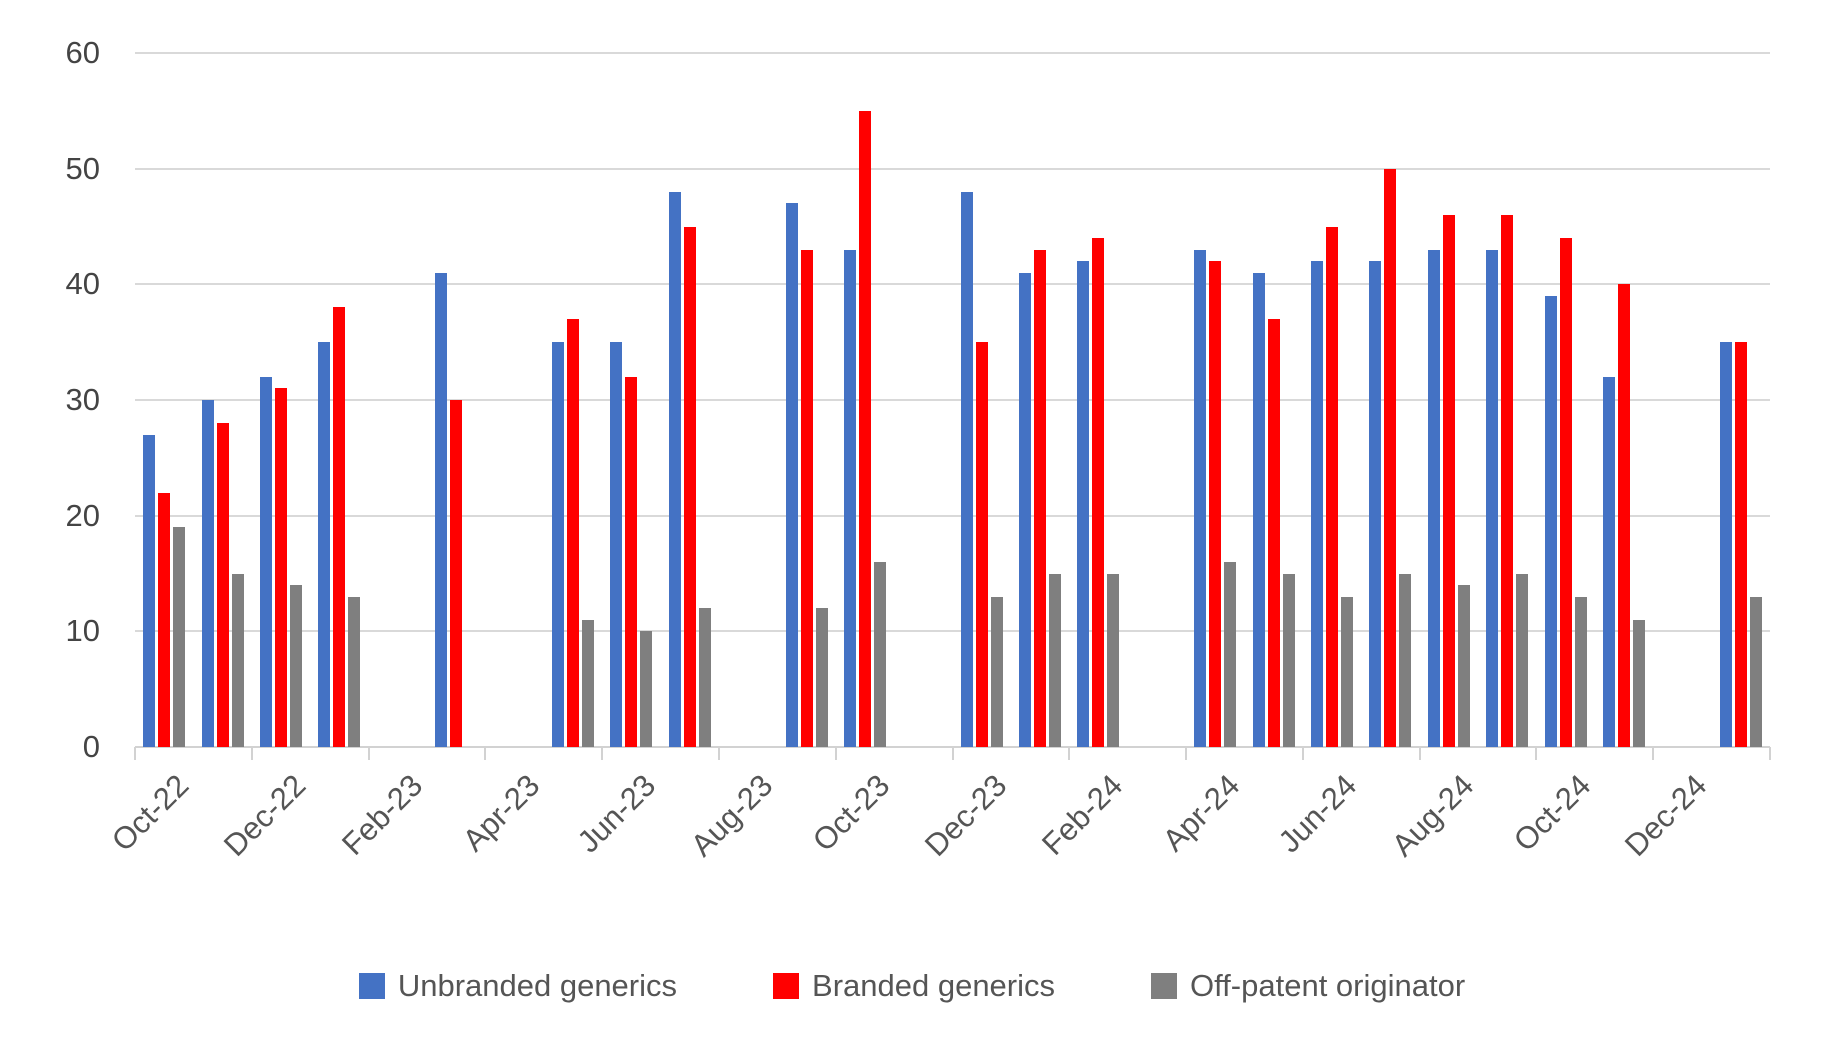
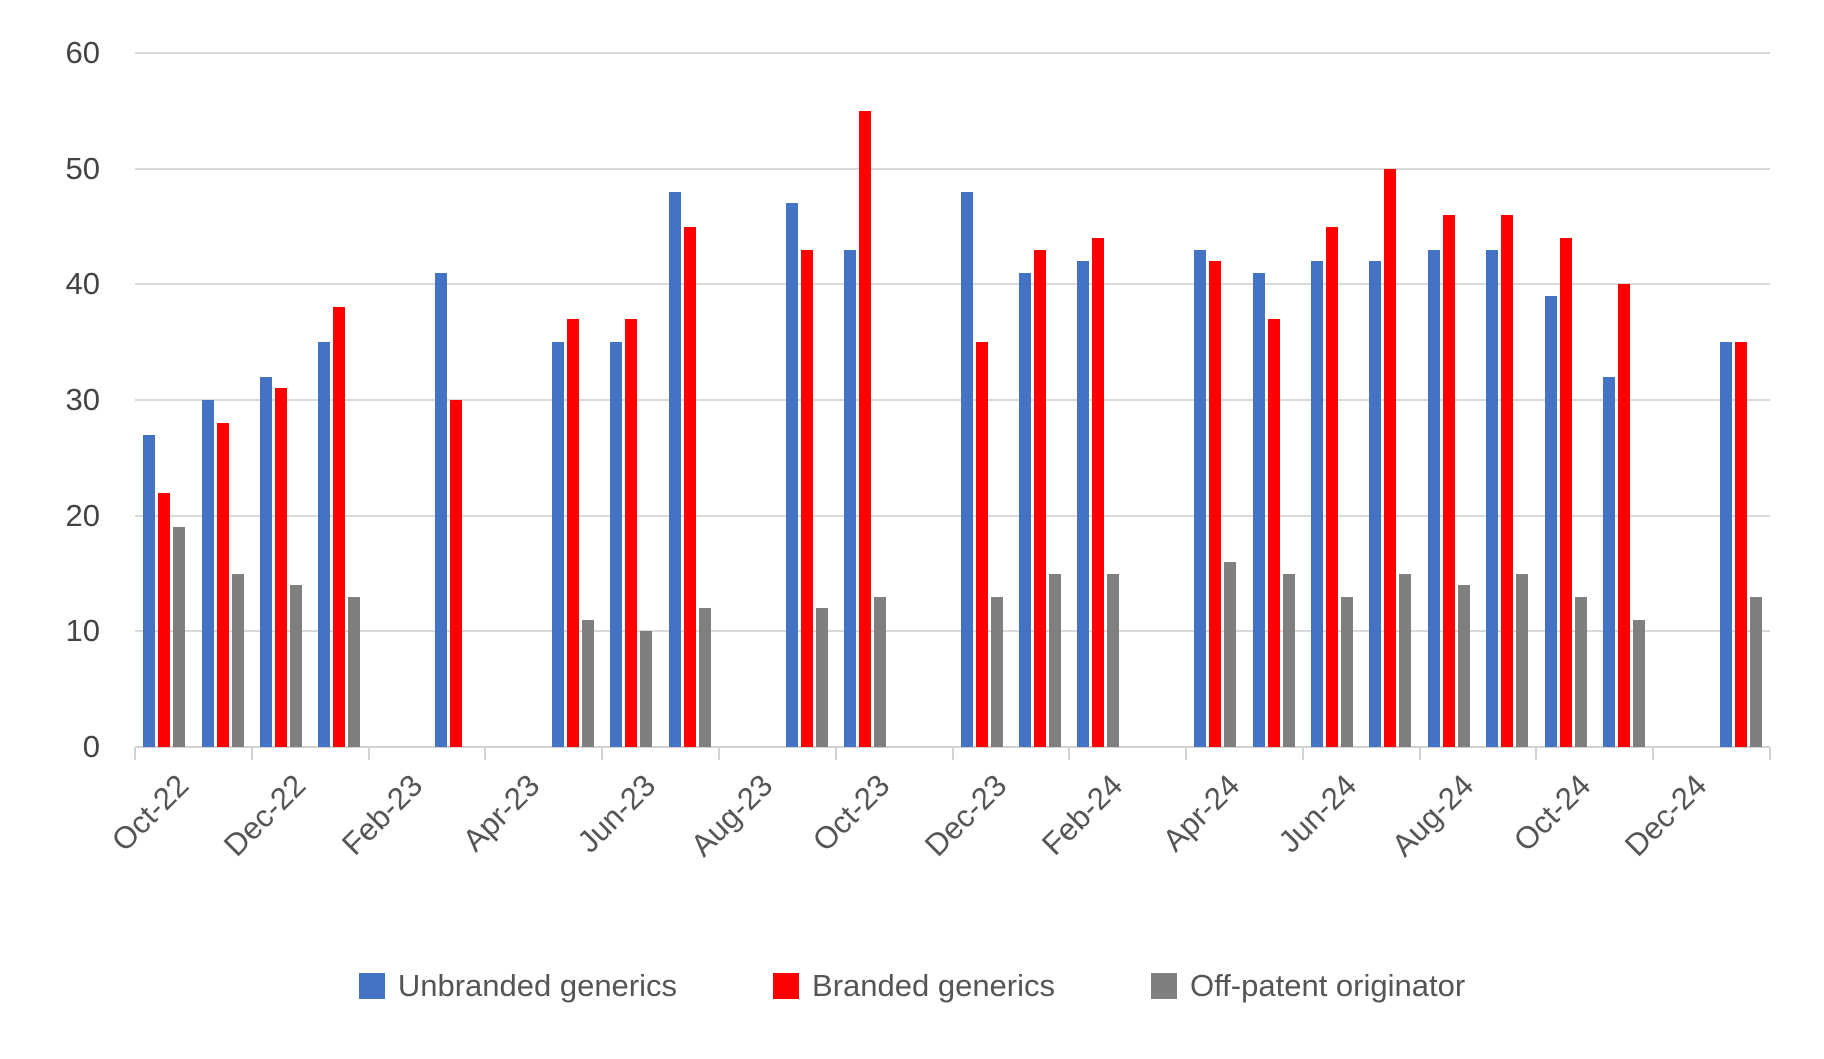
Branded generics/Jun-23: 32 -> 37
Off-patent originator/Oct-23: 16 -> 13
